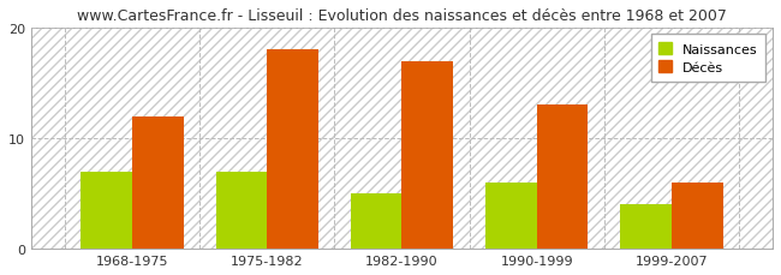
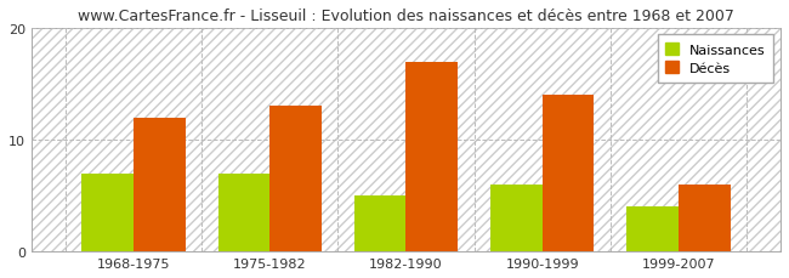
Décès/1975-1982: 18 -> 13
Décès/1990-1999: 13 -> 14
